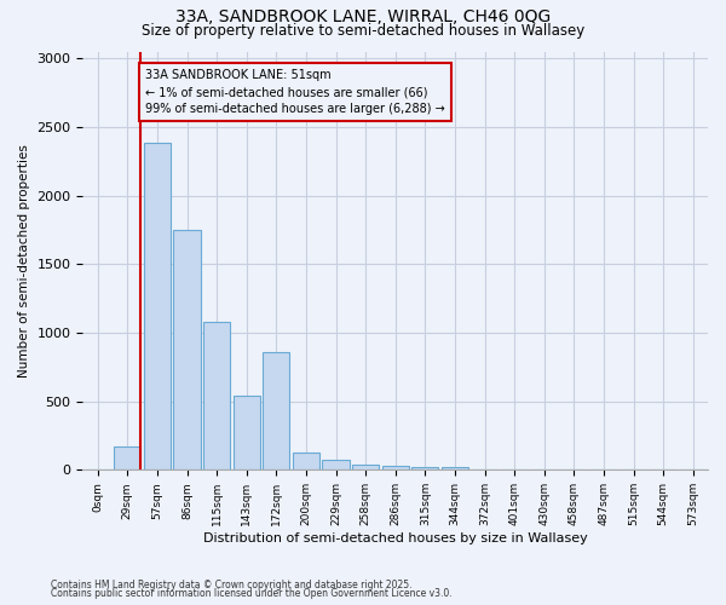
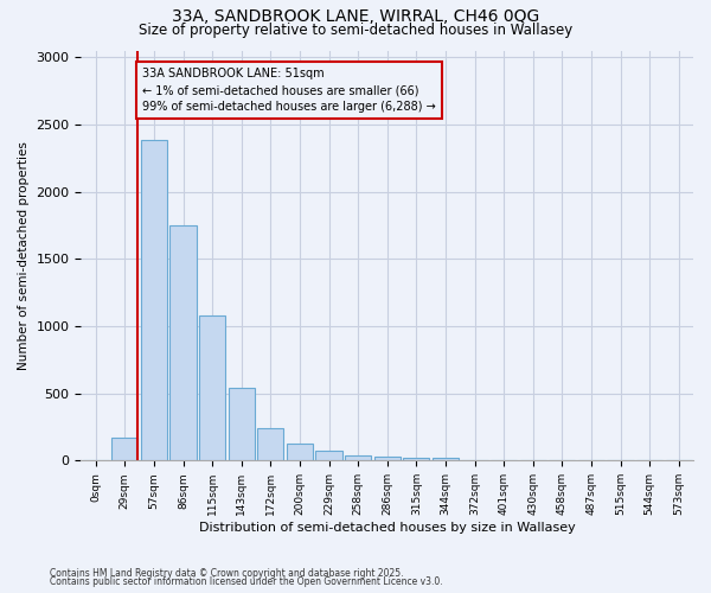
172sqm: 860 -> 240
